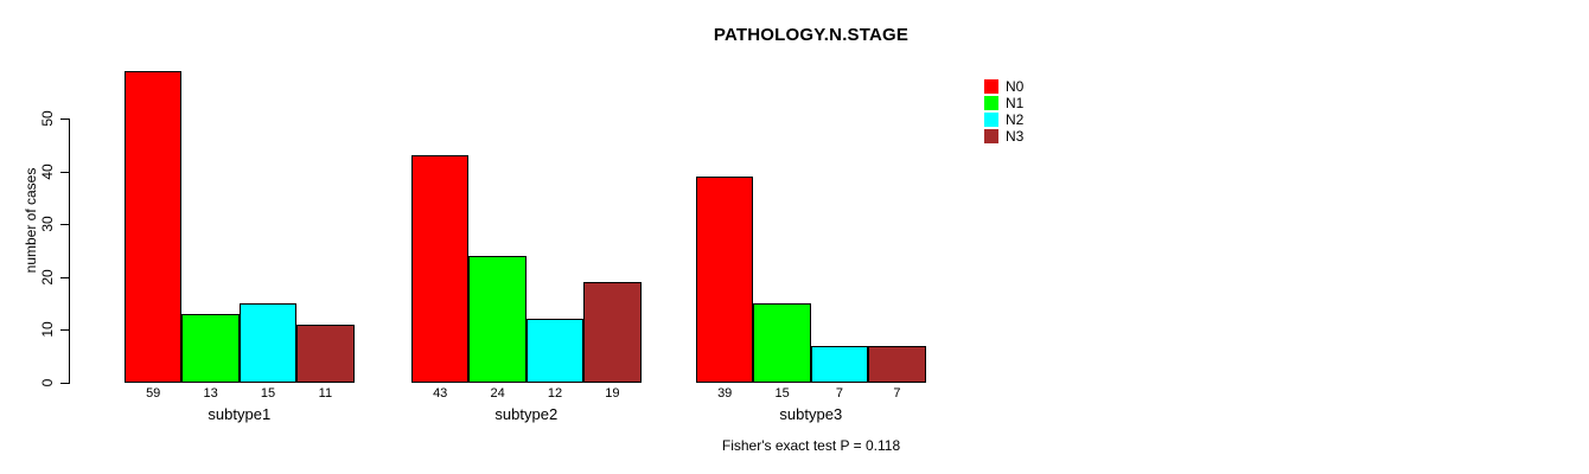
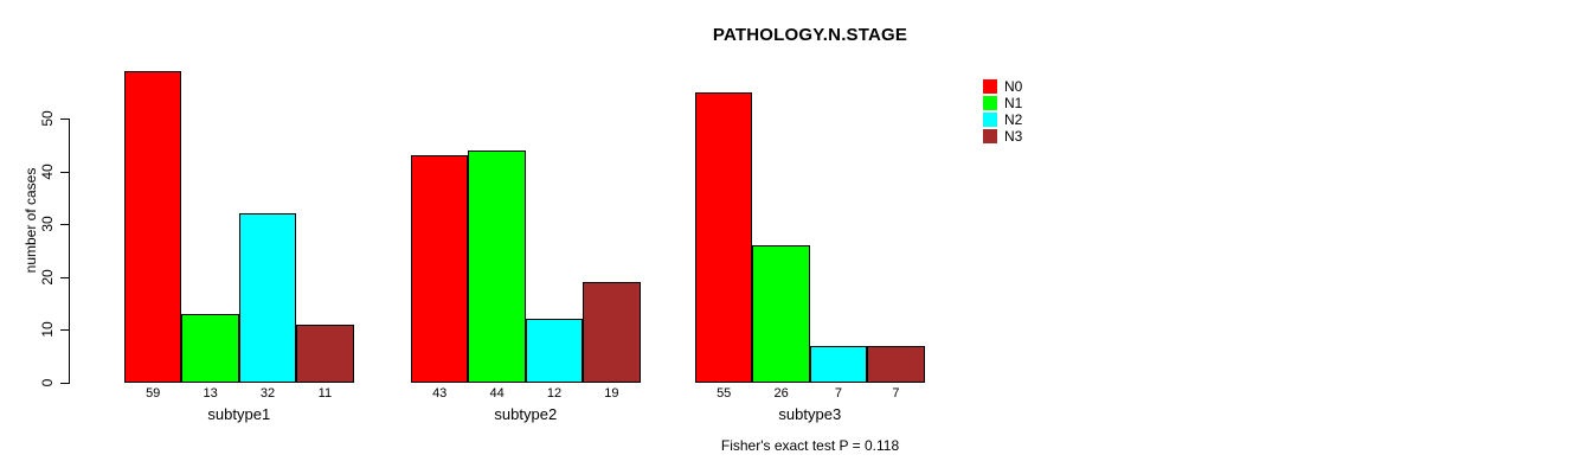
N2/subtype1: 15 -> 32
N1/subtype2: 24 -> 44
N0/subtype3: 39 -> 55
N1/subtype3: 15 -> 26
